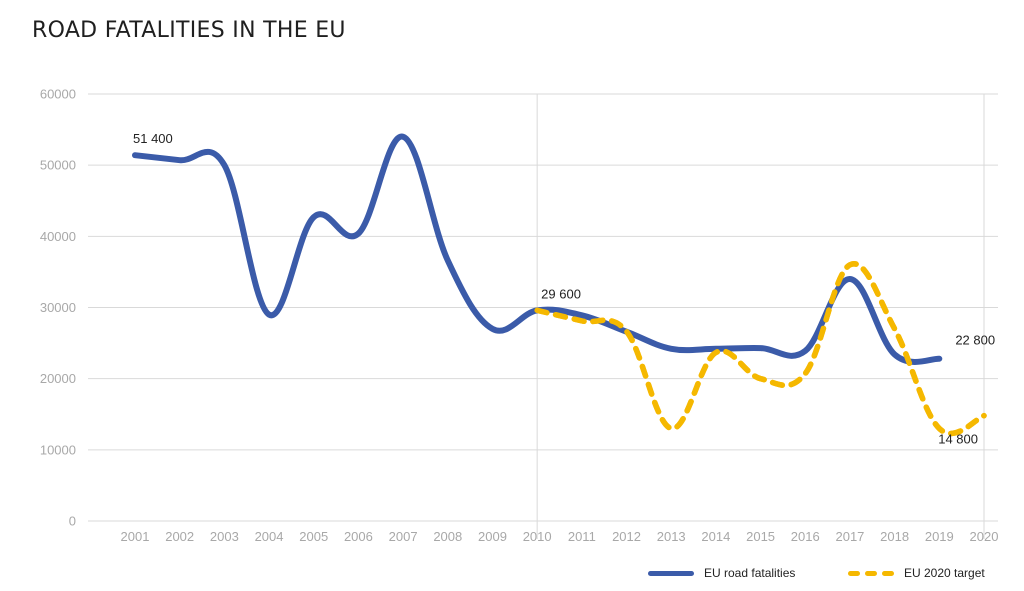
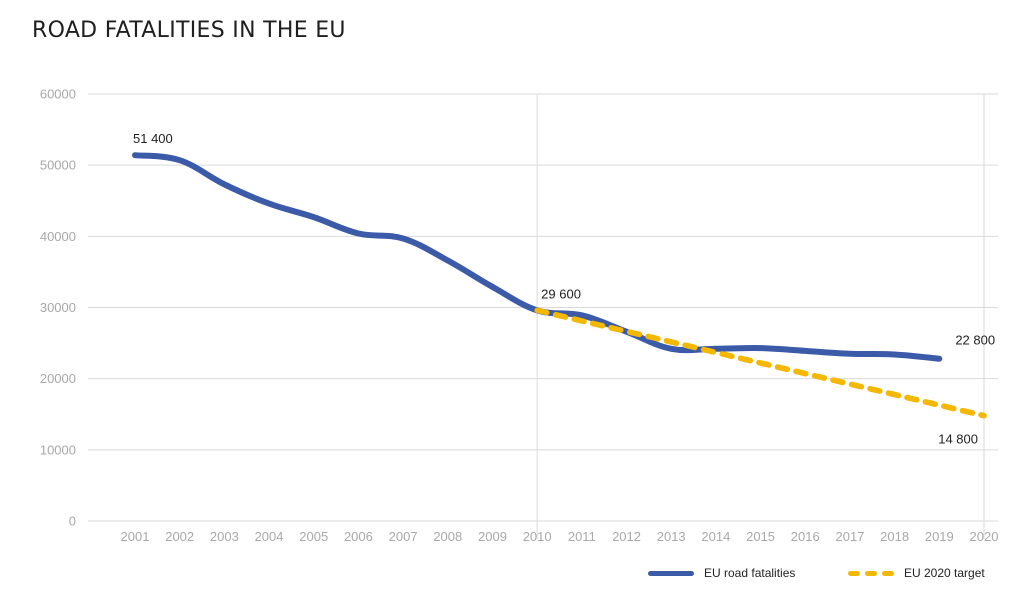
EU road fatalities/2003: 50000 -> 47000
EU road fatalities/2004: 29000 -> 45000
EU road fatalities/2007: 54000 -> 40000
EU road fatalities/2009: 27000 -> 33000
EU 2020 target/2013: 13000 -> 25000
EU 2020 target/2015: 20000 -> 22000
EU road fatalities/2017: 34000 -> 24000
EU 2020 target/2017: 36000 -> 19000
EU 2020 target/2018: 27000 -> 18000
EU 2020 target/2019: 13000 -> 16000
